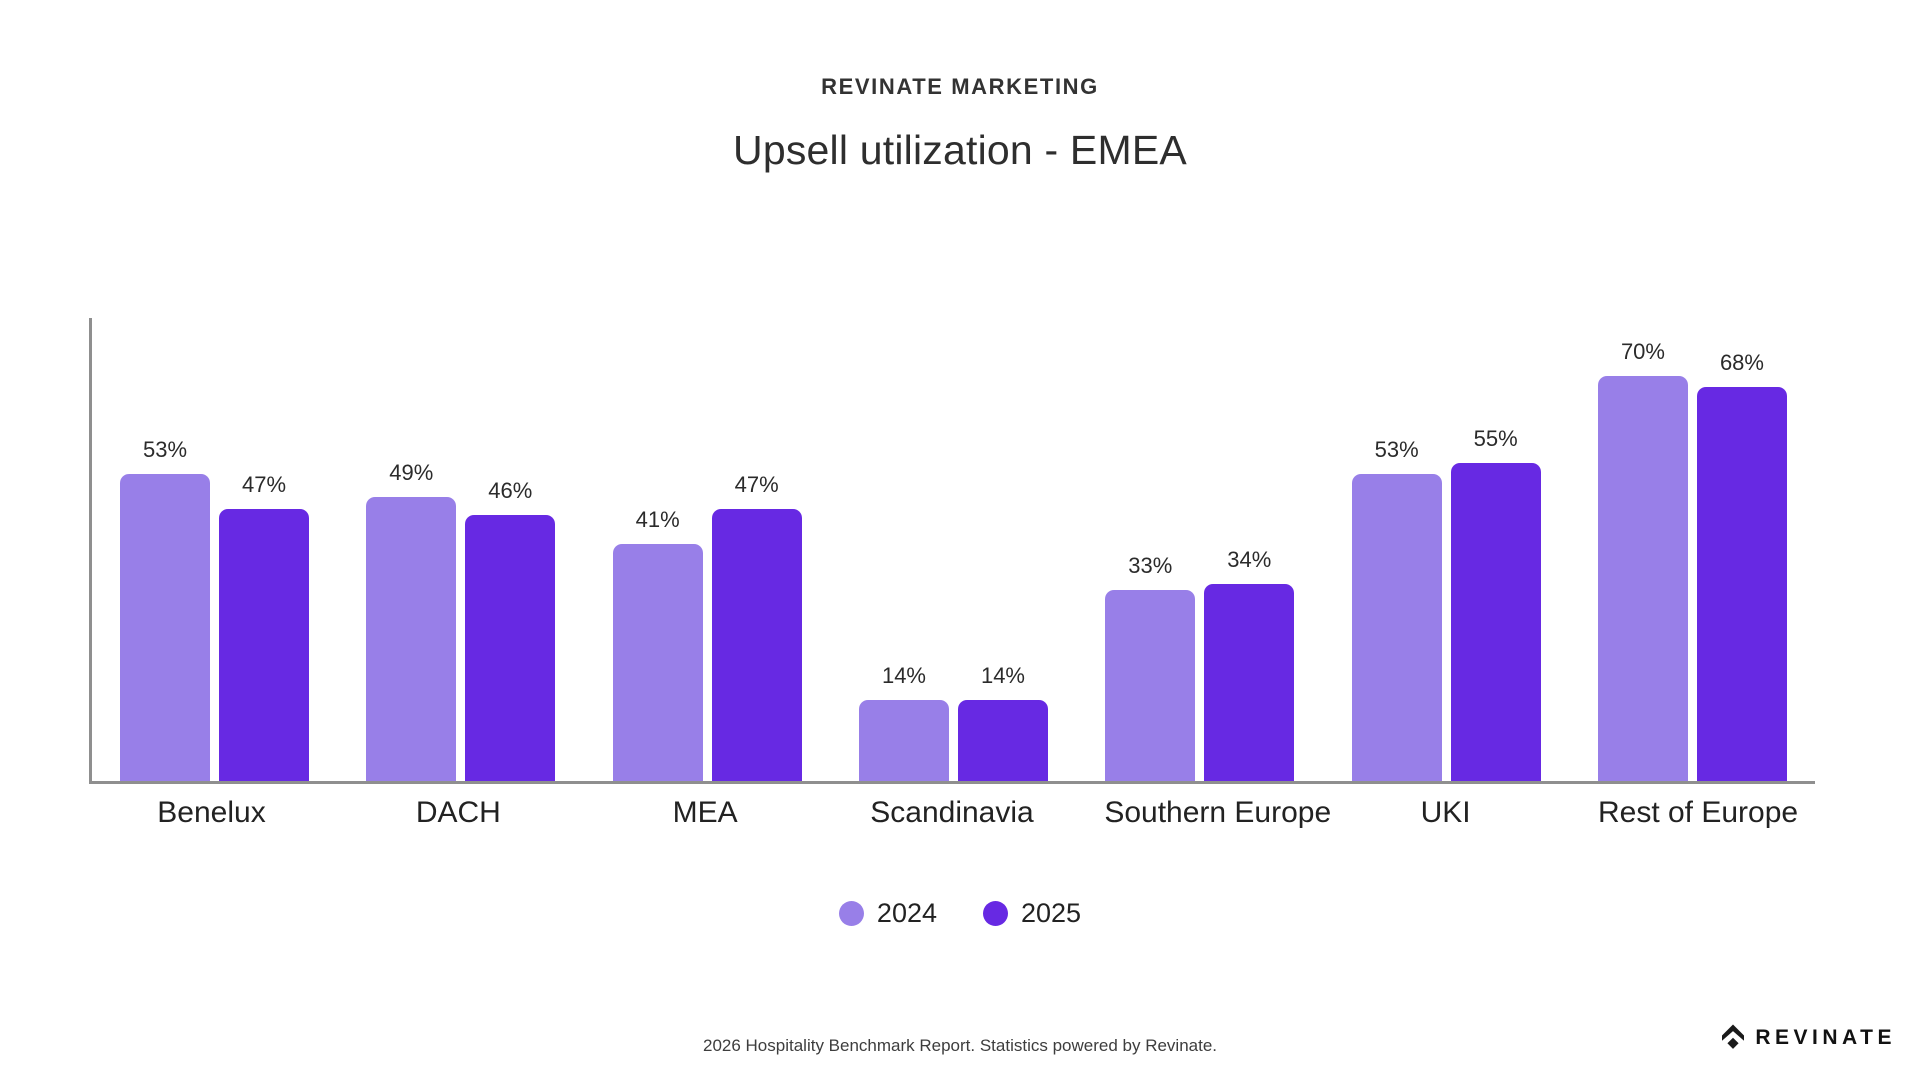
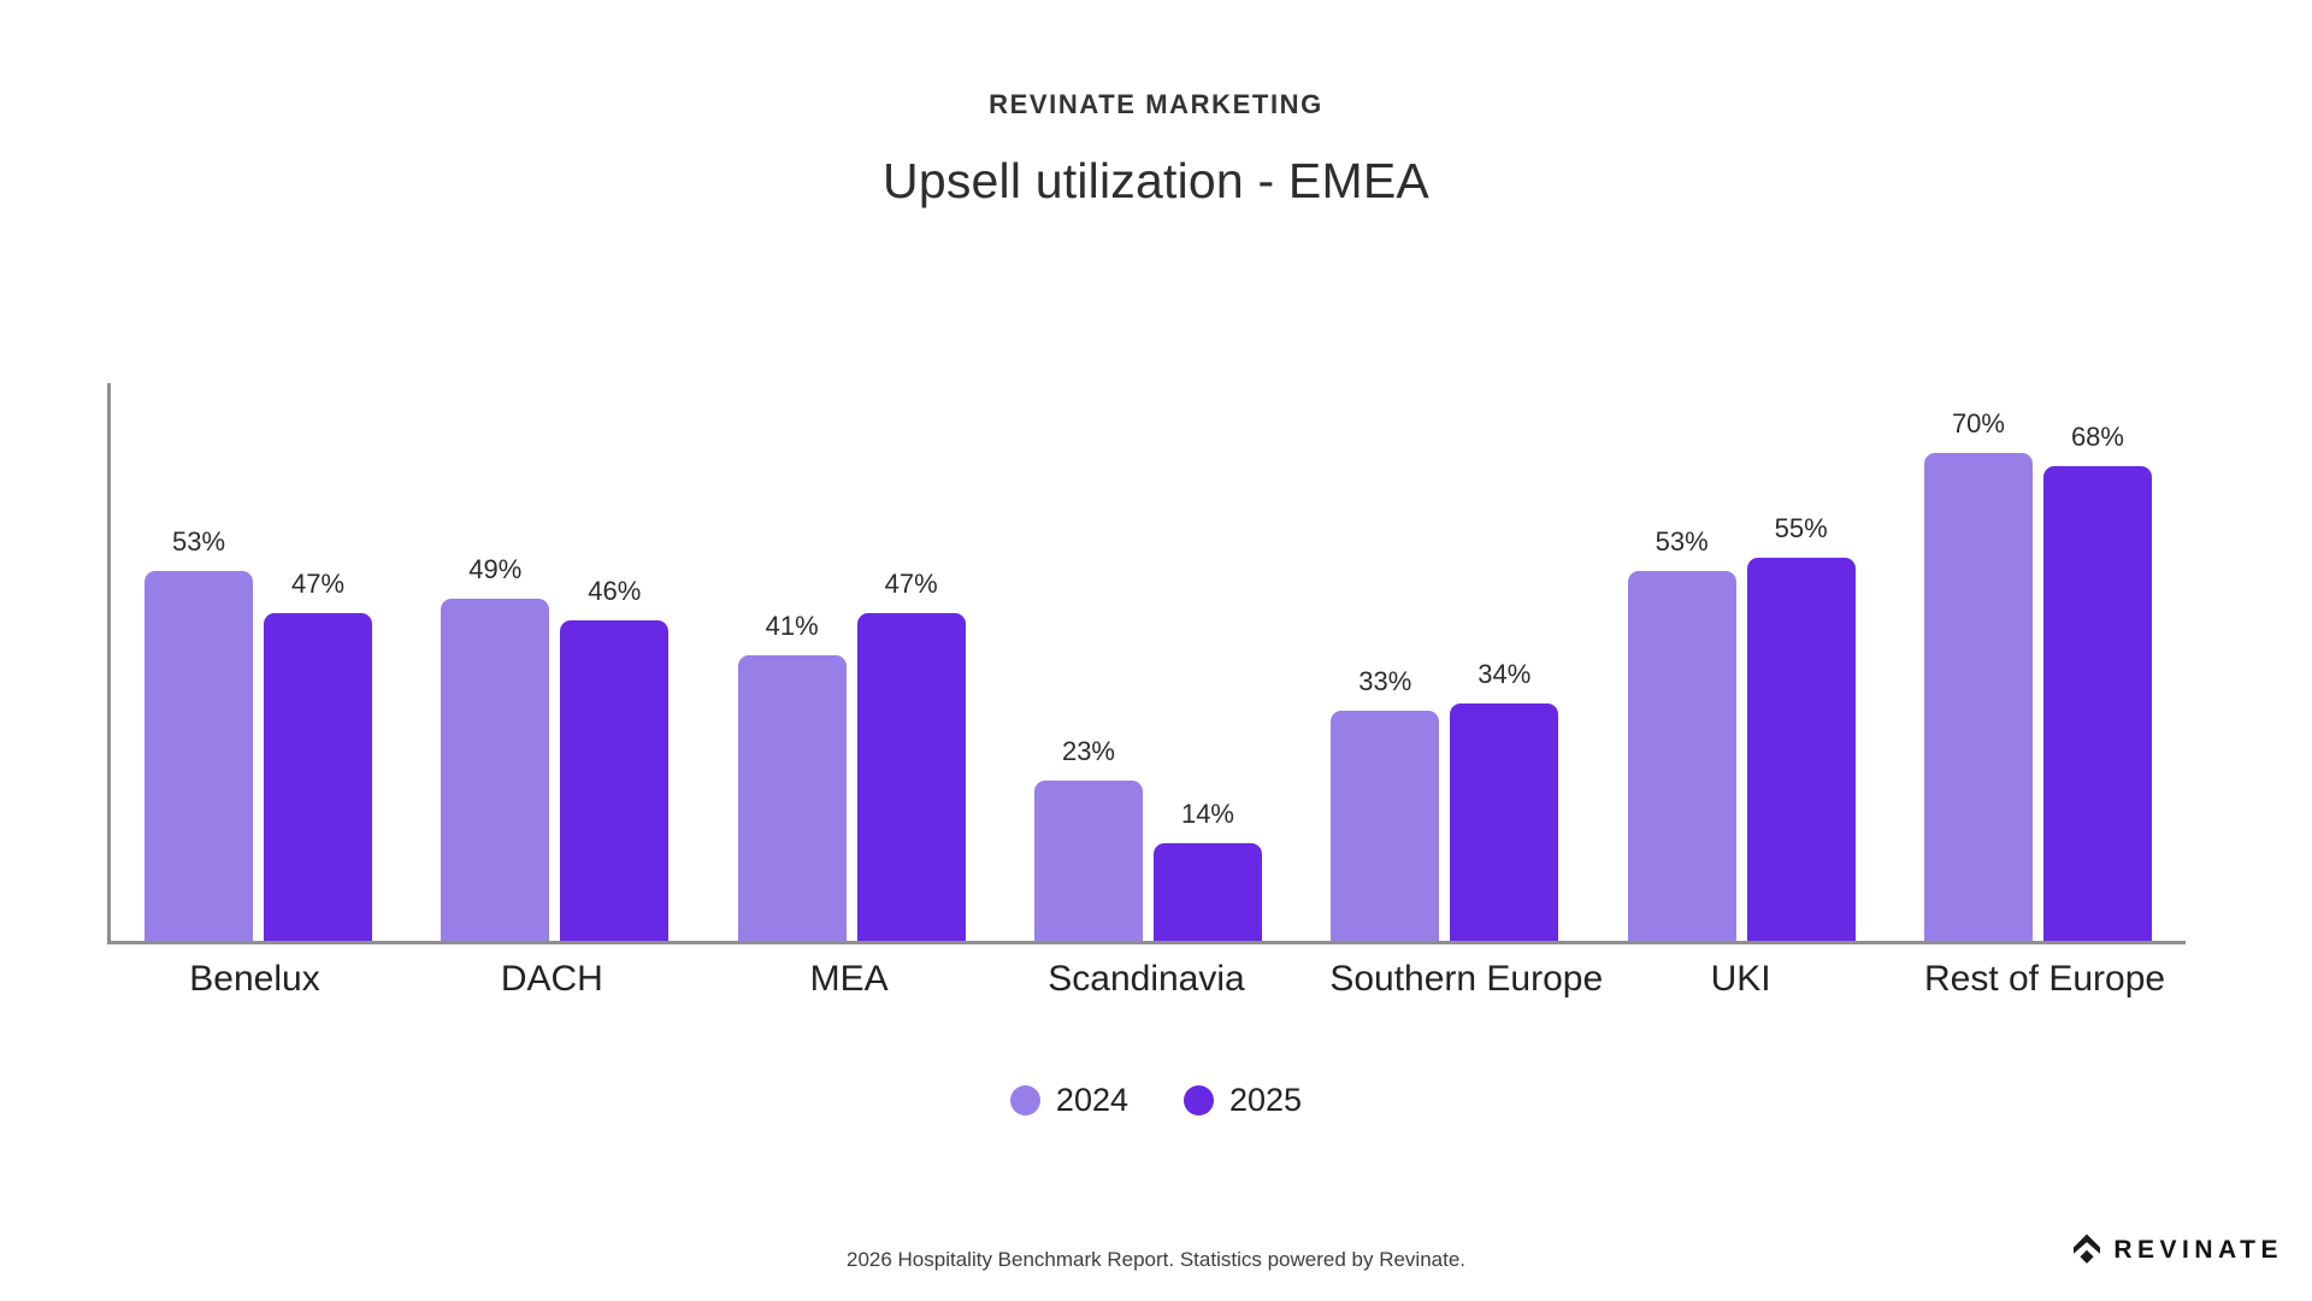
2024/Scandinavia: 14% -> 23%
